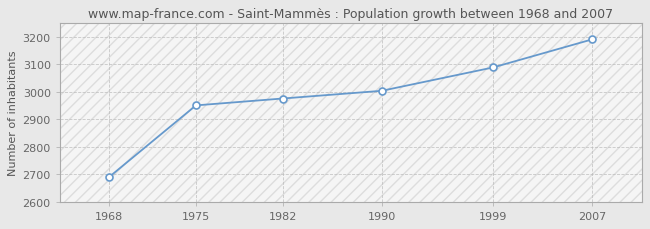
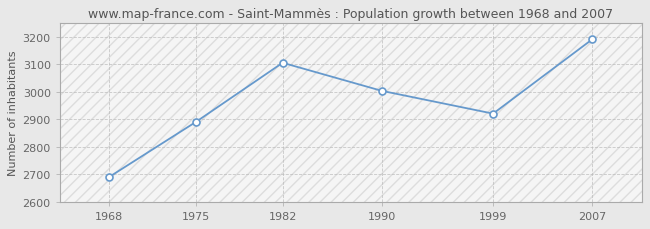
1975: 2950 -> 2890
1982: 2975 -> 3105
1999: 3088 -> 2920
